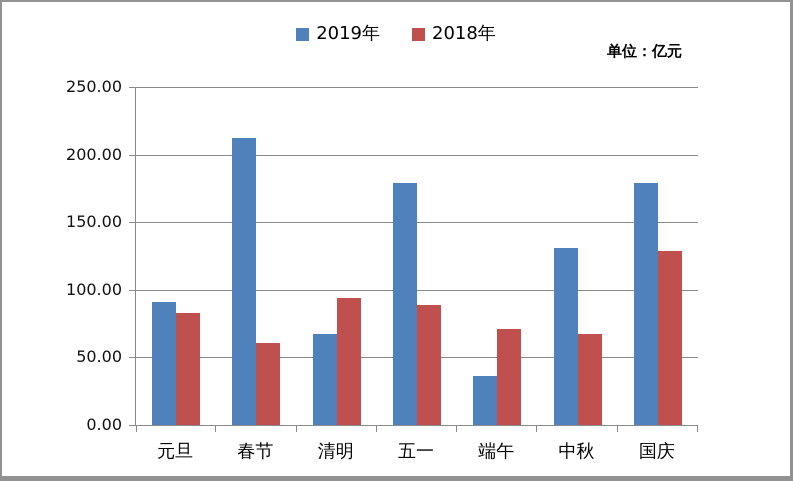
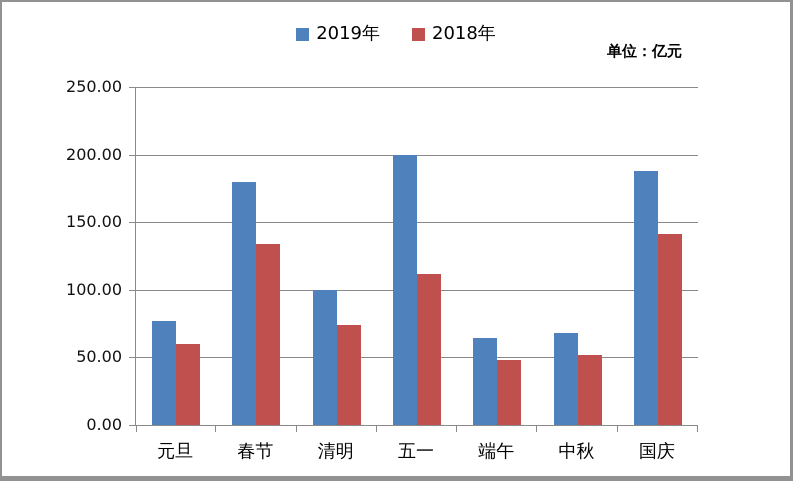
2019年/元旦: 91 -> 77
2018年/元旦: 83 -> 60
2019年/春节: 212 -> 180
2018年/春节: 61 -> 134
2019年/清明: 67 -> 100
2018年/清明: 94 -> 74
2019年/五一: 179 -> 200
2018年/五一: 89 -> 112
2019年/端午: 36 -> 64
2018年/端午: 71 -> 48
2019年/中秋: 131 -> 68
2018年/中秋: 67 -> 52
2019年/国庆: 179 -> 188
2018年/国庆: 129 -> 141
